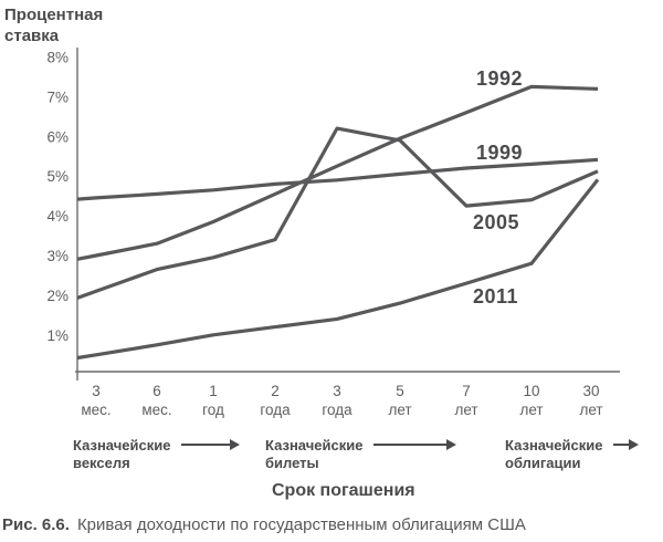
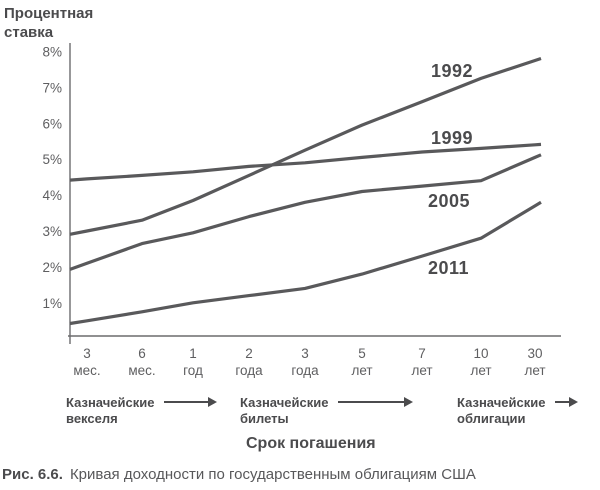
2005/3 года: 6.2% -> 3.8%
2005/5 лет: 5.9% -> 4.1%
1992/30 лет: 7.2% -> 7.8%
2011/30 лет: 4.7% -> 3.7%
